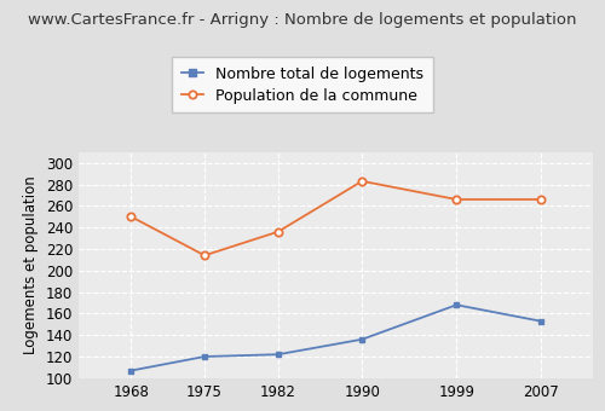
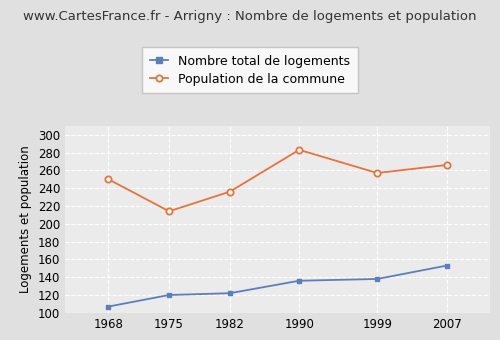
Nombre total de logements/1999: 168 -> 138
Population de la commune/1999: 266 -> 257
